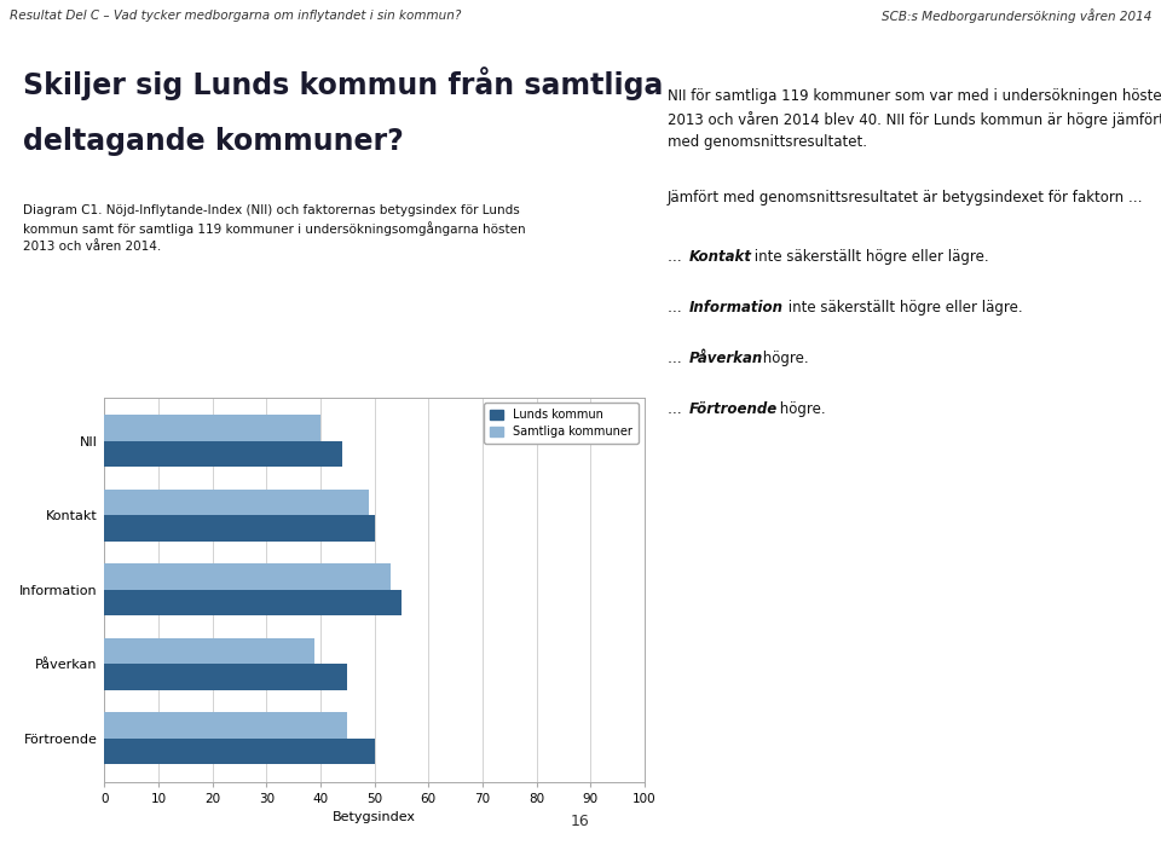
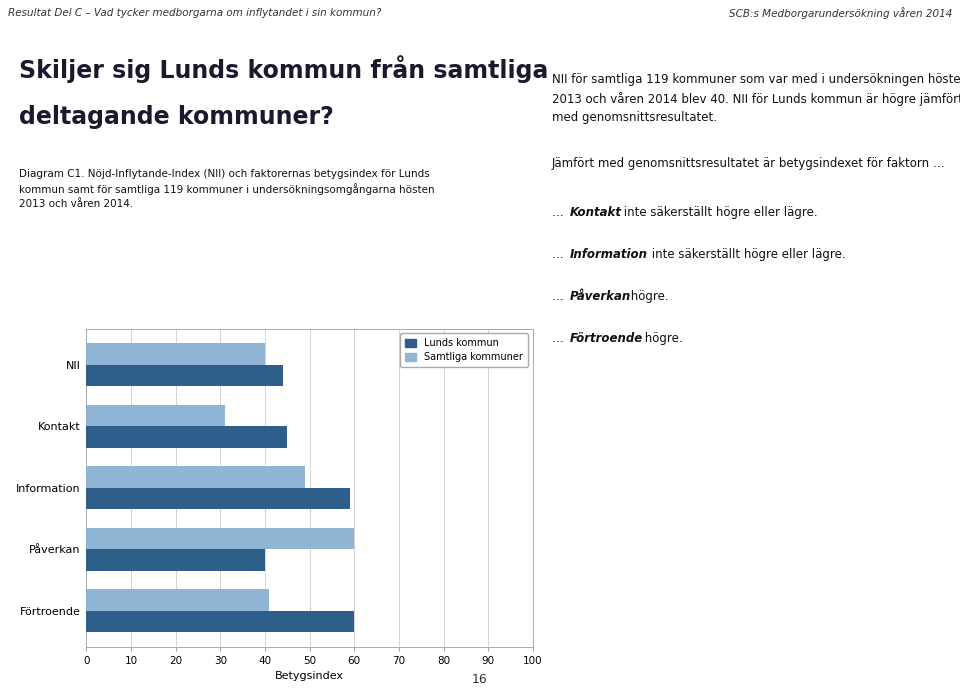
Samtliga kommuner/Kontakt: 49 -> 31
Lunds kommun/Kontakt: 50 -> 45
Samtliga kommuner/Information: 53 -> 49
Lunds kommun/Information: 55 -> 59
Samtliga kommuner/Påverkan: 39 -> 60
Lunds kommun/Påverkan: 45 -> 40
Samtliga kommuner/Förtroende: 45 -> 41
Lunds kommun/Förtroende: 50 -> 60
